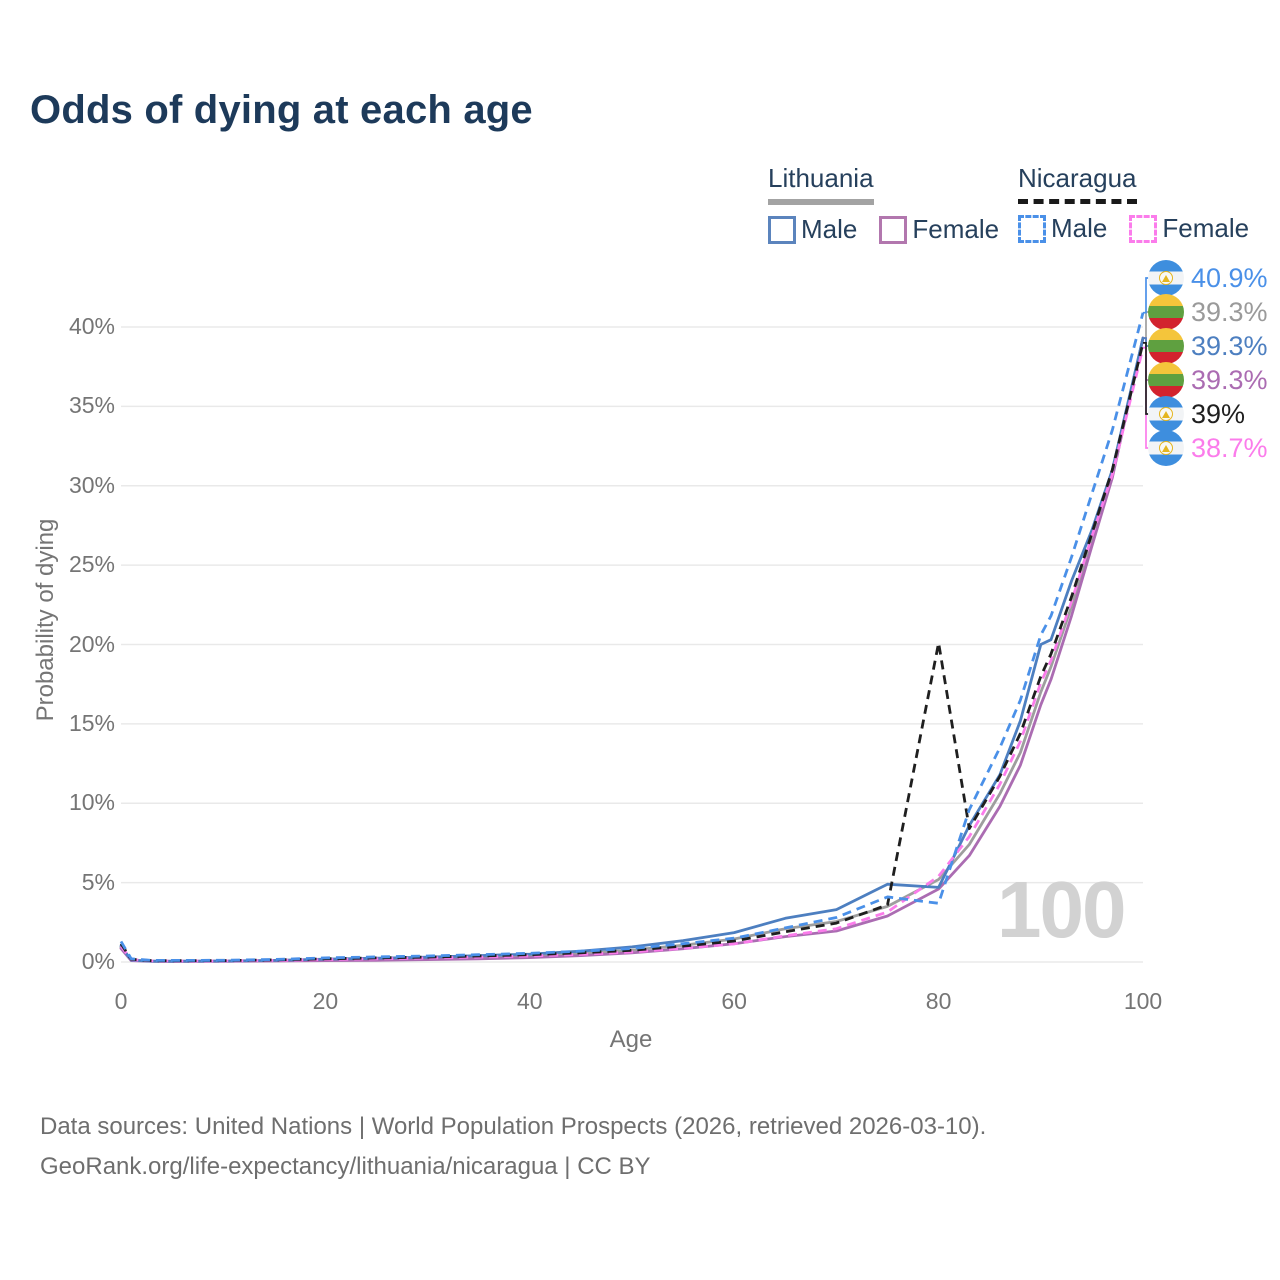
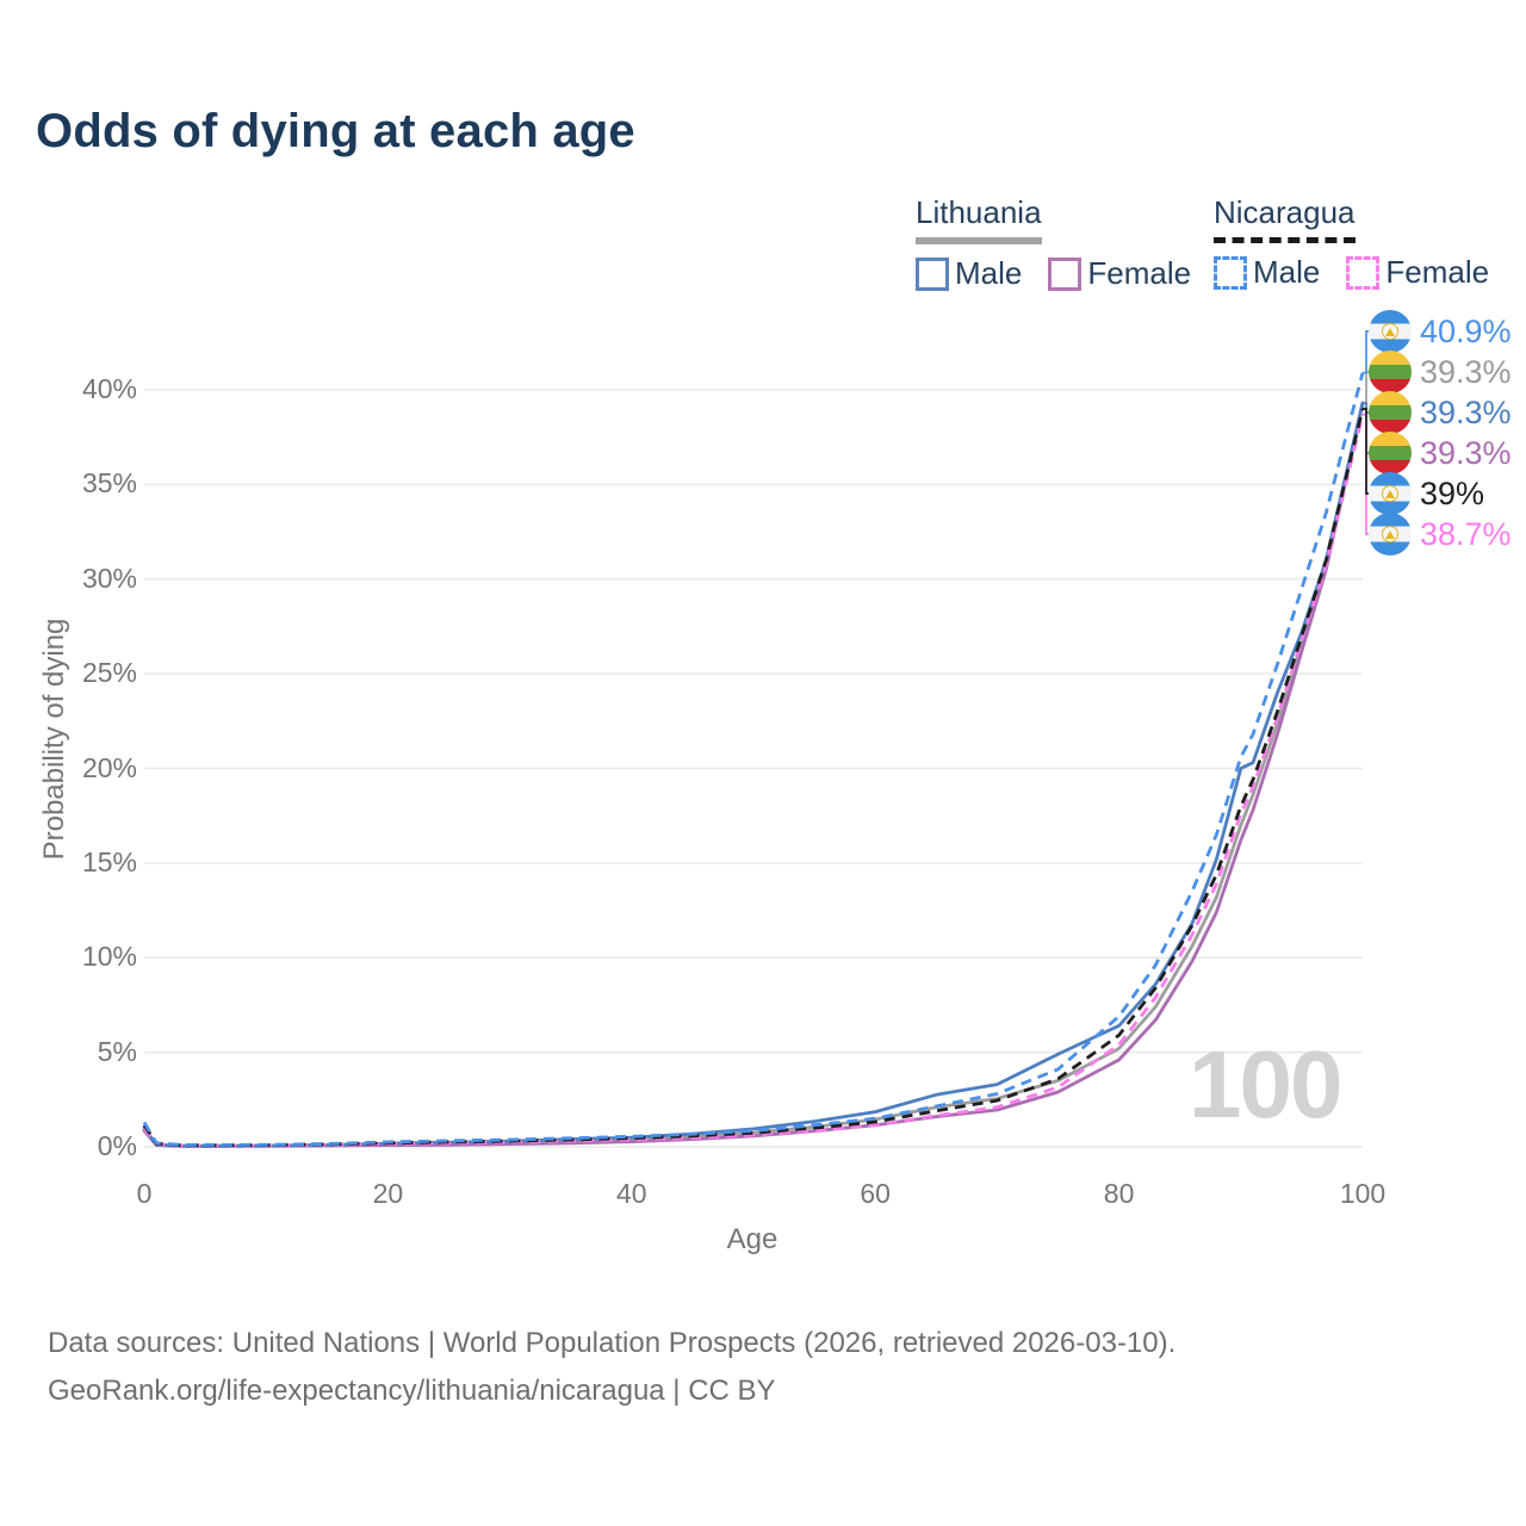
Lithuania Male/80: 4.7% -> 6.4%
Nicaragua/80: 20.1% -> 5.9%
Nicaragua Male/80: 3.7% -> 6.9%
